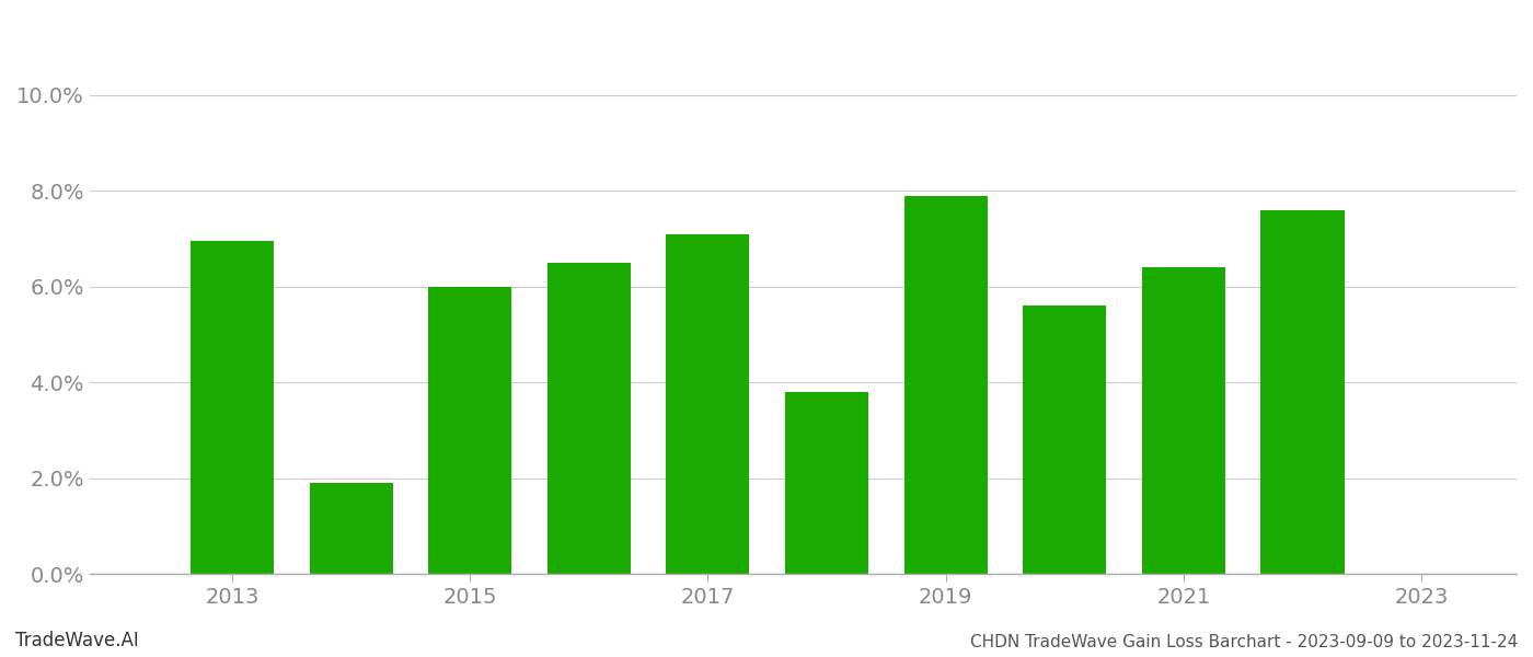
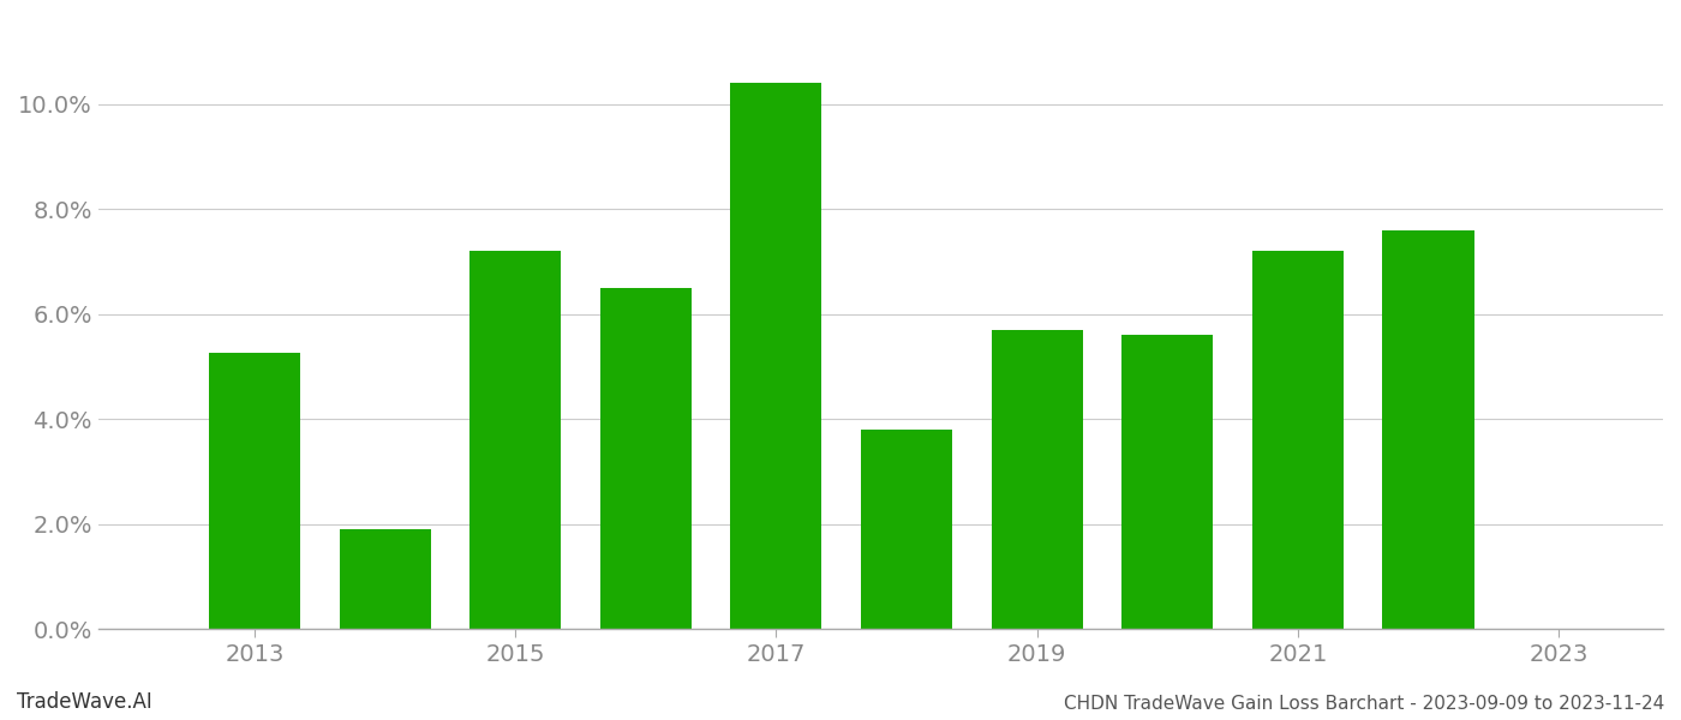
2013: 6.95% -> 5.27%
2015: 6.00% -> 7.20%
2017: 7.10% -> 10.40%
2019: 7.90% -> 5.70%
2021: 6.40% -> 7.20%
